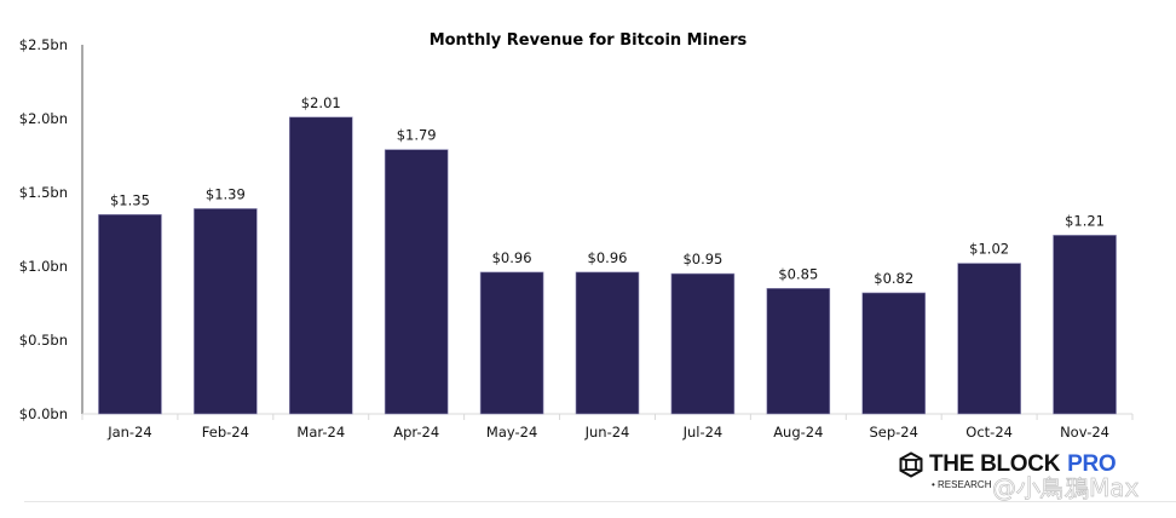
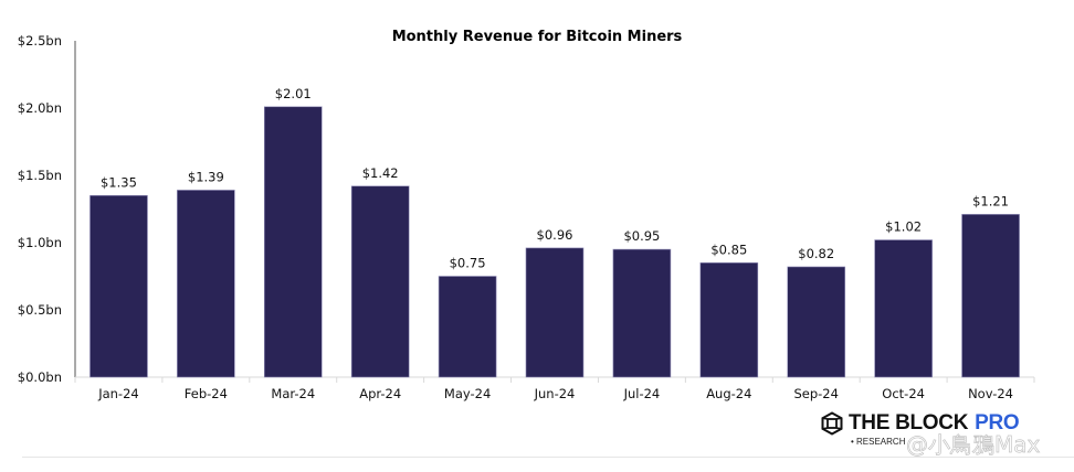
Apr-24: $1.79 -> $1.42
May-24: $0.96 -> $0.75
